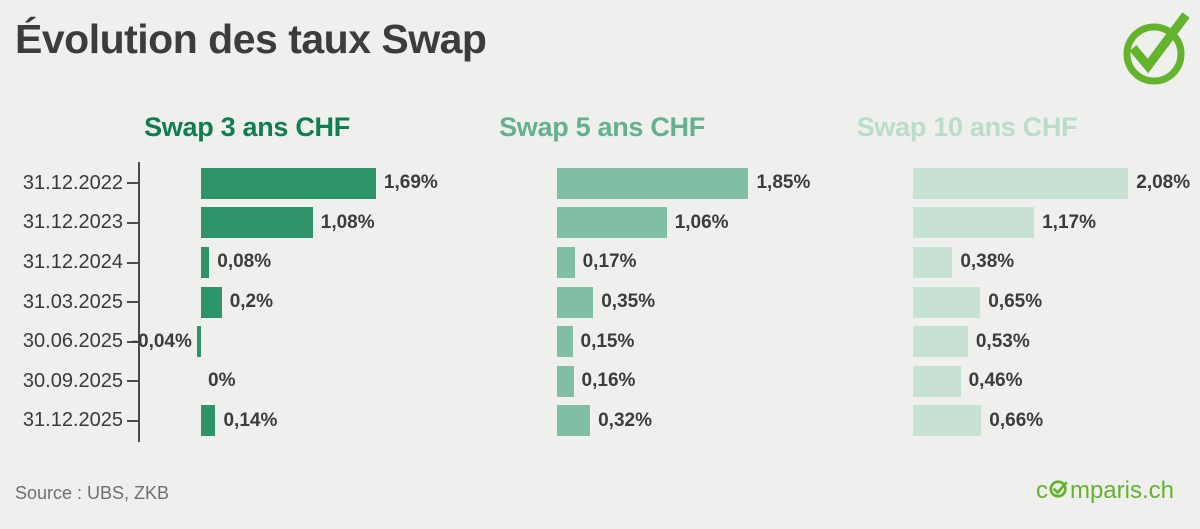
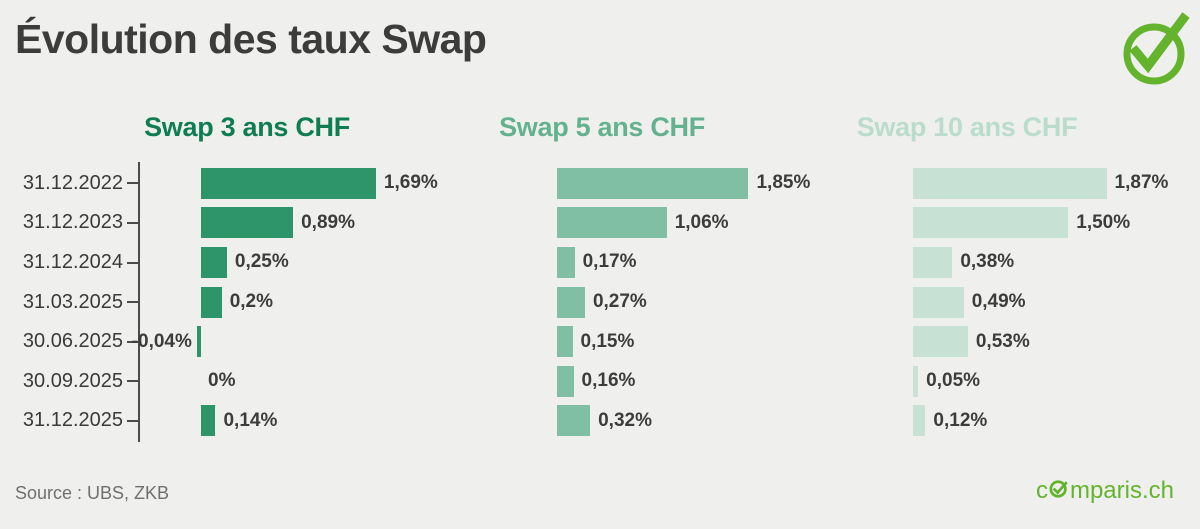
Swap 10 ans CHF/31.12.2022: 2,08% -> 1,87%
Swap 3 ans CHF/31.12.2023: 1,08% -> 0,89%
Swap 10 ans CHF/31.12.2023: 1,17% -> 1,50%
Swap 3 ans CHF/31.12.2024: 0,08% -> 0,25%
Swap 5 ans CHF/31.03.2025: 0,35% -> 0,27%
Swap 10 ans CHF/31.03.2025: 0,65% -> 0,49%
Swap 10 ans CHF/30.09.2025: 0,46% -> 0,05%
Swap 10 ans CHF/31.12.2025: 0,66% -> 0,12%
